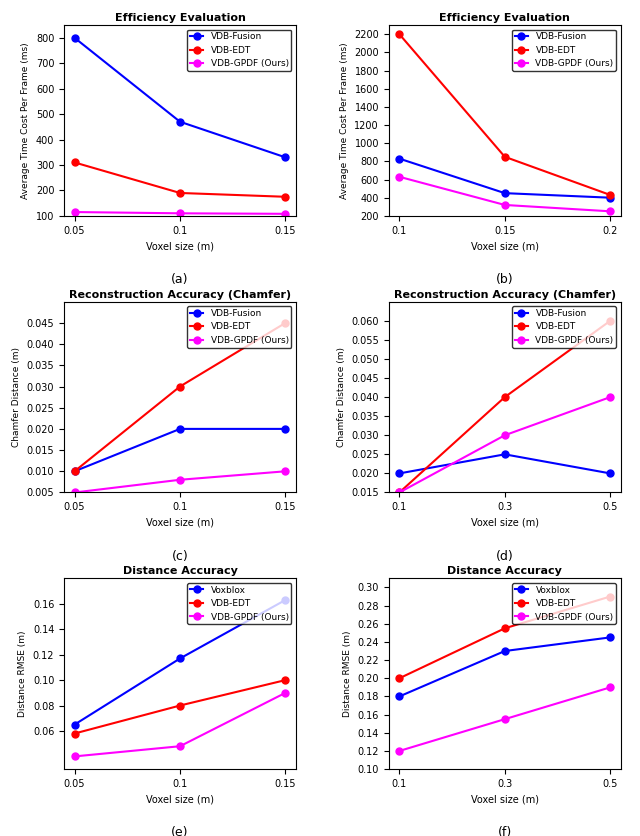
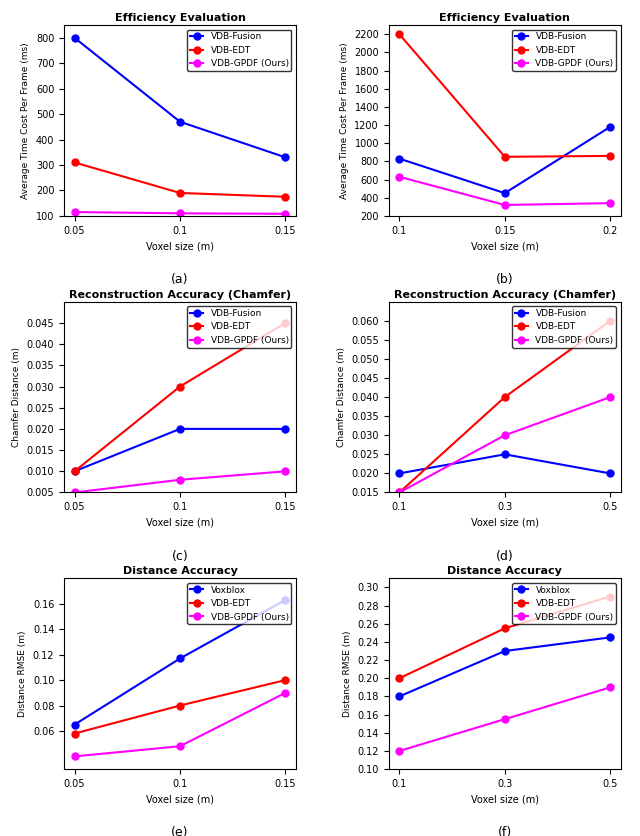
VDB-Fusion/0.2: 400 -> 1180
VDB-EDT/0.2: 430 -> 860
VDB-GPDF (Ours)/0.2: 250 -> 340
